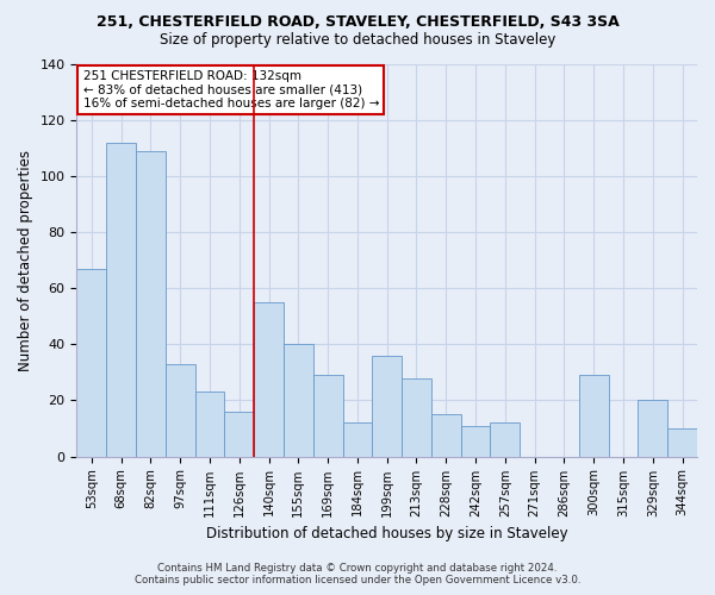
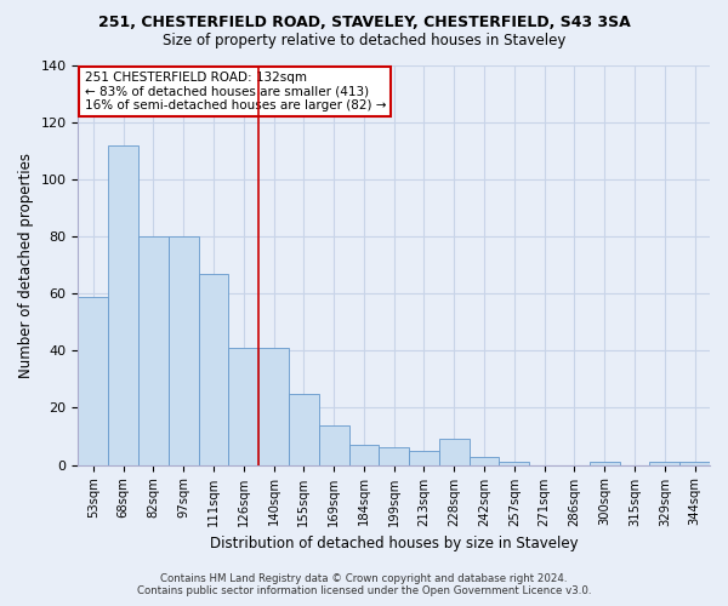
53sqm: 67 -> 59
82sqm: 109 -> 80
97sqm: 33 -> 80
111sqm: 23 -> 67
126sqm: 16 -> 41
140sqm: 55 -> 41
155sqm: 40 -> 25
169sqm: 29 -> 14
184sqm: 12 -> 7
199sqm: 36 -> 6
213sqm: 28 -> 5
228sqm: 15 -> 9
242sqm: 11 -> 3
257sqm: 12 -> 1
300sqm: 29 -> 1
329sqm: 20 -> 1
344sqm: 10 -> 1
